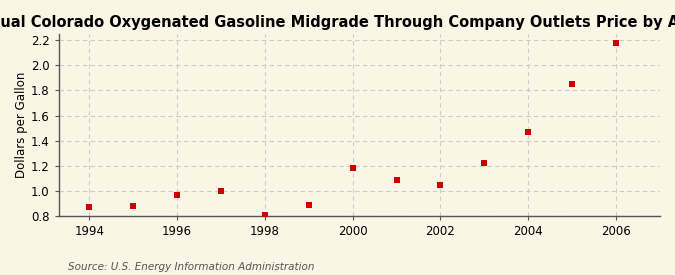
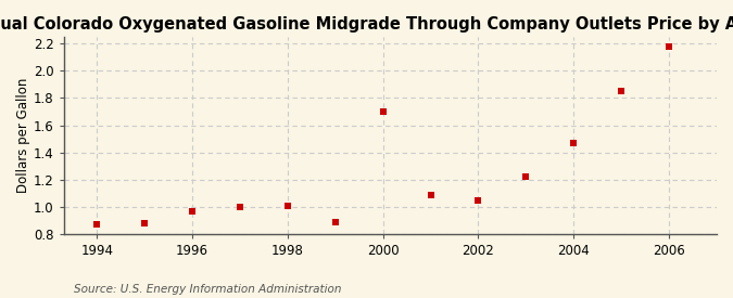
1998: 0.81 -> 1.01
2000: 1.18 -> 1.70
